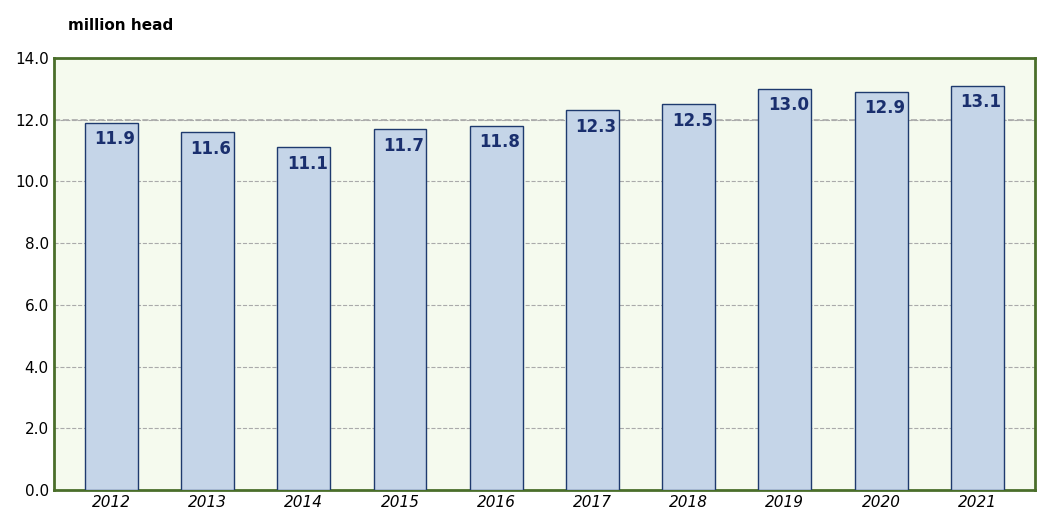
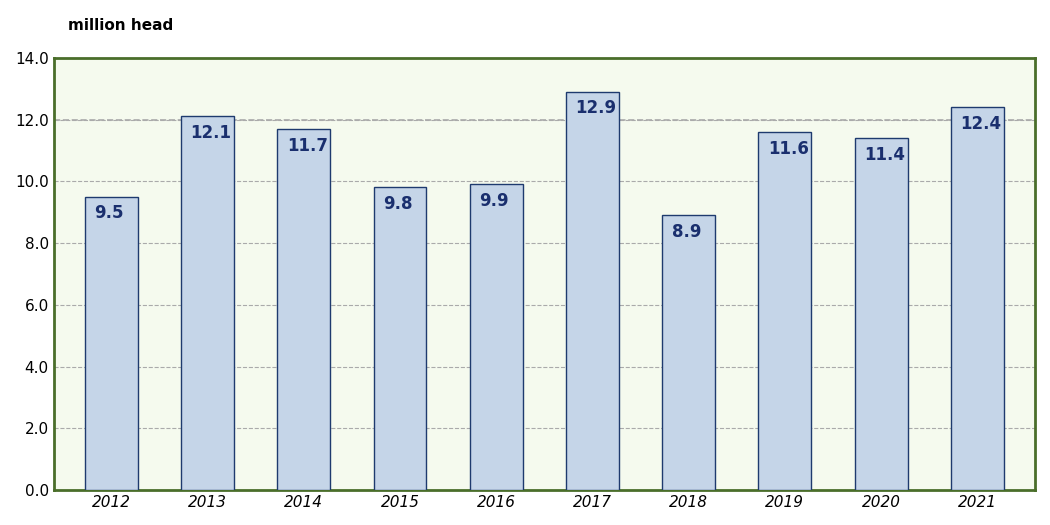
2012: 11.9 -> 9.5
2013: 11.6 -> 12.1
2014: 11.1 -> 11.7
2015: 11.7 -> 9.8
2016: 11.8 -> 9.9
2017: 12.3 -> 12.9
2018: 12.5 -> 8.9
2019: 13.0 -> 11.6
2020: 12.9 -> 11.4
2021: 13.1 -> 12.4
